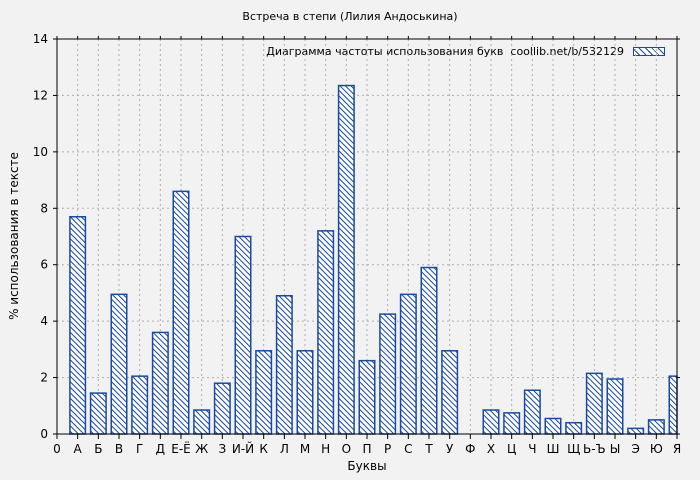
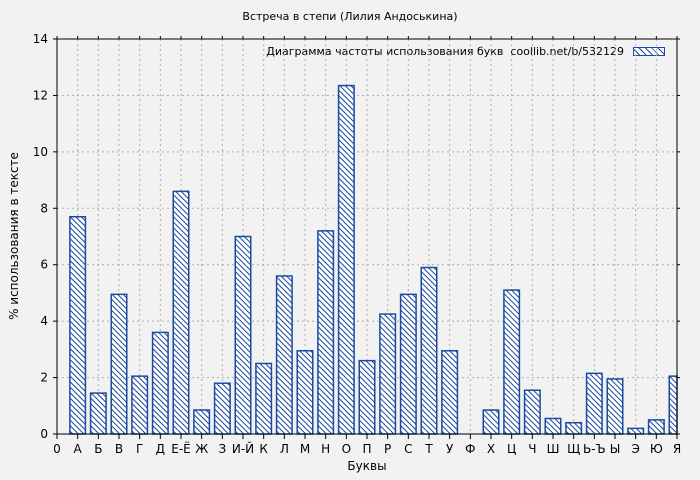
К: 3.0 -> 2.5
Л: 4.9 -> 5.6
Ц: 0.8 -> 5.1
